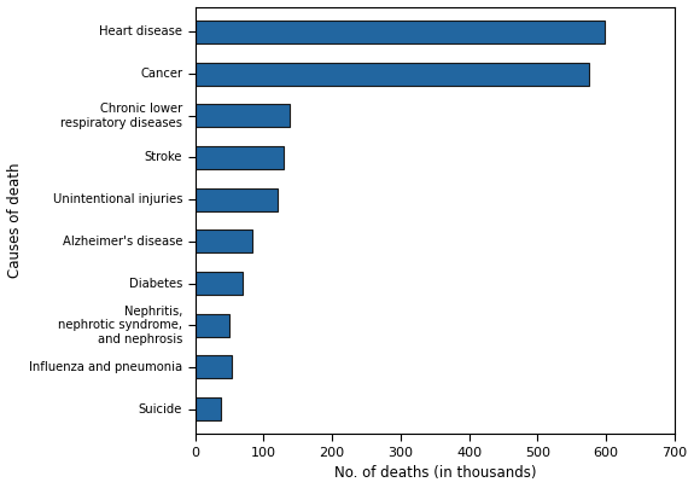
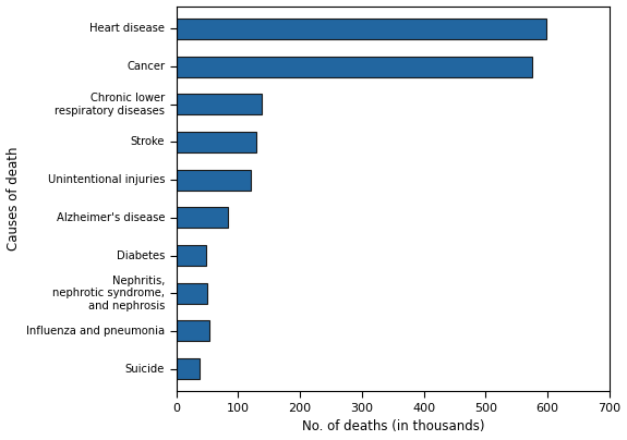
Diabetes: 69 -> 48
